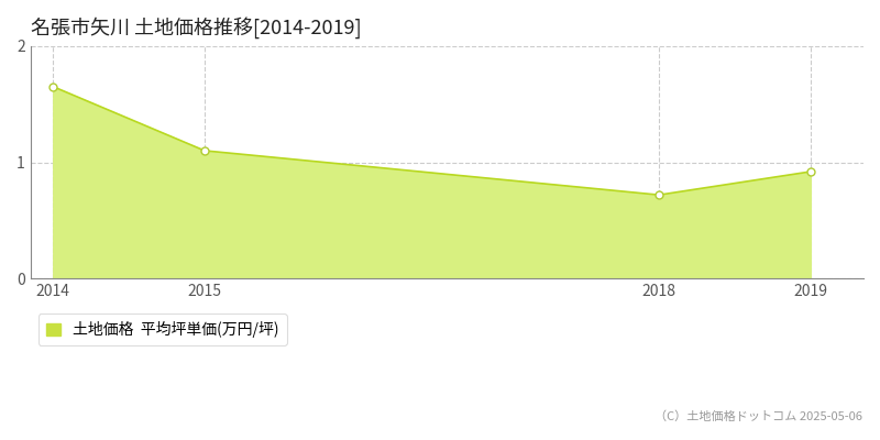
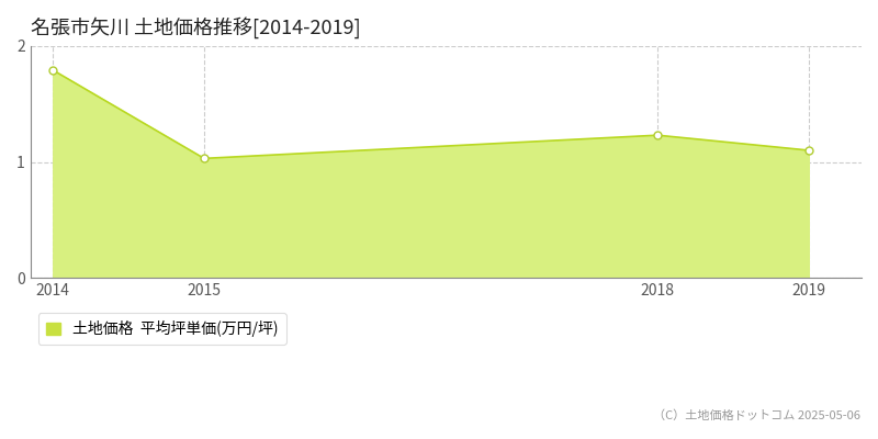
2014: 1.65 -> 1.79
2015: 1.10 -> 1.03
2018: 0.72 -> 1.23
2019: 0.92 -> 1.10
